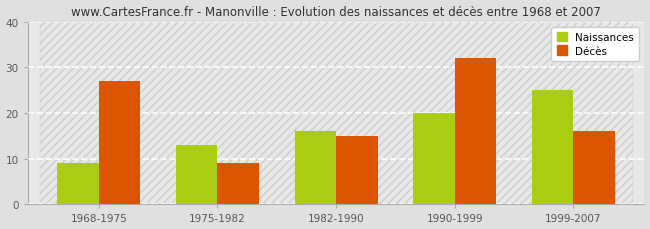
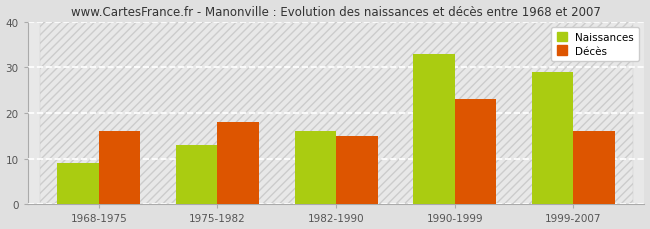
Décès/1968-1975: 27 -> 16
Décès/1975-1982: 9 -> 18
Naissances/1990-1999: 20 -> 33
Décès/1990-1999: 32 -> 23
Naissances/1999-2007: 25 -> 29
